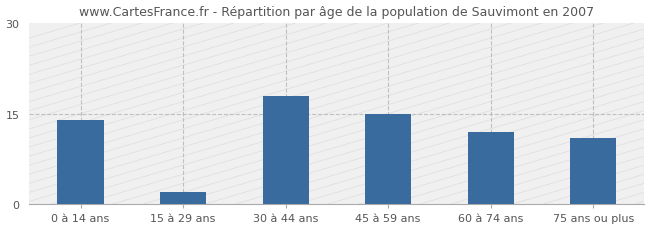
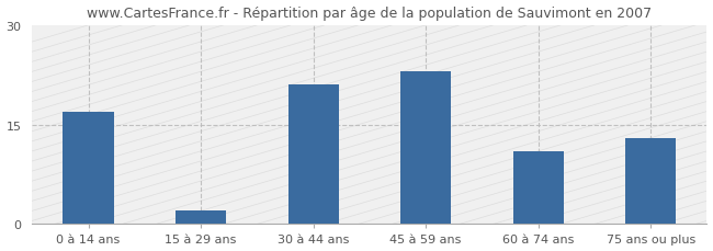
0 à 14 ans: 14 -> 17
30 à 44 ans: 18 -> 21
45 à 59 ans: 15 -> 23
60 à 74 ans: 12 -> 11
75 ans ou plus: 11 -> 13
